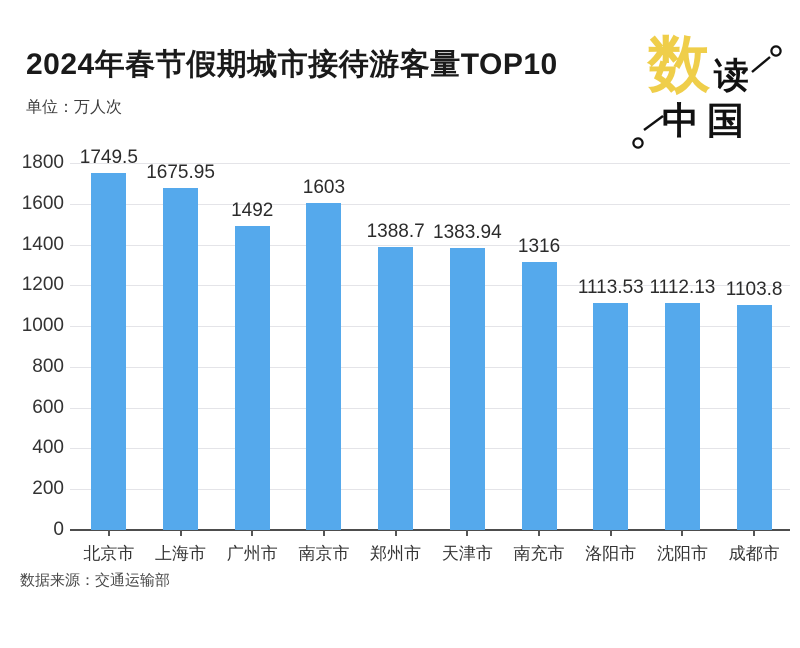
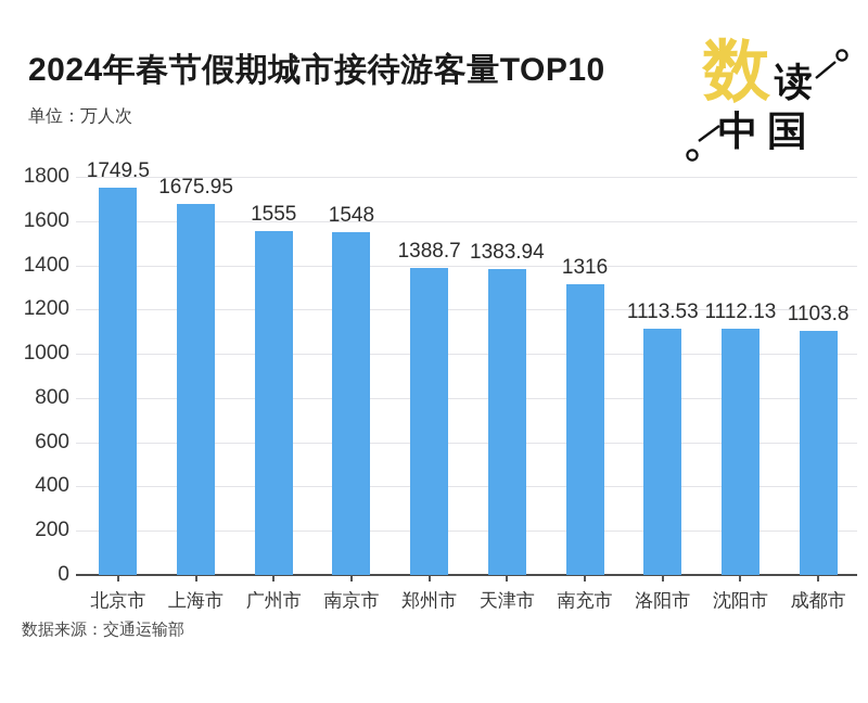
广州市: 1492 -> 1555
南京市: 1603 -> 1548
